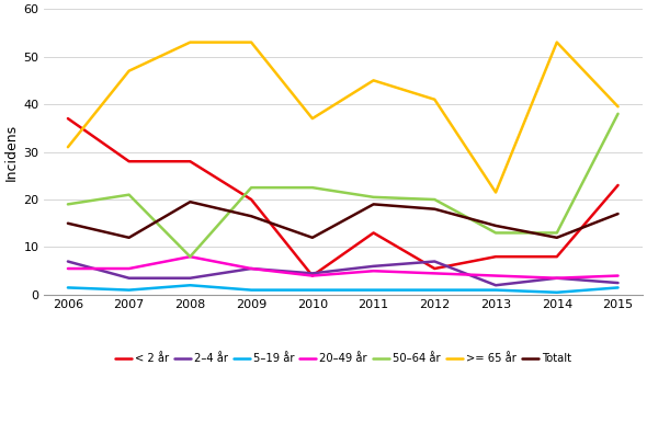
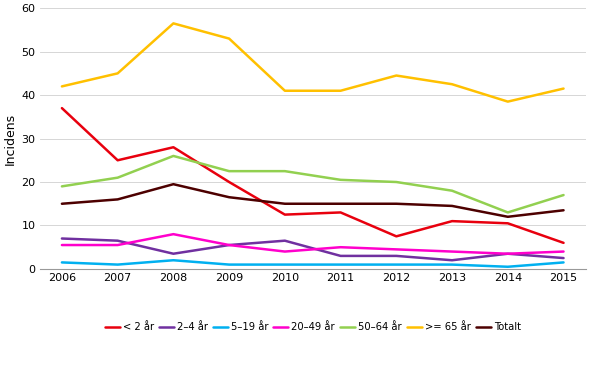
>= 65 år/2006: 31.0 -> 42.0
< 2 år/2007: 28.0 -> 25.0
2–4 år/2007: 3.5 -> 6.5
>= 65 år/2007: 47.0 -> 45.0
Totalt/2007: 12.0 -> 16.0
50–64 år/2008: 8.0 -> 26.0
>= 65 år/2008: 53.0 -> 56.5
< 2 år/2010: 4.0 -> 12.5
2–4 år/2010: 4.5 -> 6.5
>= 65 år/2010: 37.0 -> 41.0
Totalt/2010: 12.0 -> 15.0
2–4 år/2011: 6.0 -> 3.0
>= 65 år/2011: 45.0 -> 41.0
Totalt/2011: 19.0 -> 15.0
< 2 år/2012: 5.5 -> 7.5
2–4 år/2012: 7.0 -> 3.0
>= 65 år/2012: 41.0 -> 44.5
Totalt/2012: 18.0 -> 15.0
< 2 år/2013: 8.0 -> 11.0
50–64 år/2013: 13.0 -> 18.0
>= 65 år/2013: 21.5 -> 42.5
< 2 år/2014: 8.0 -> 10.5
>= 65 år/2014: 53.0 -> 38.5
< 2 år/2015: 23.0 -> 6.0
50–64 år/2015: 38.0 -> 17.0
>= 65 år/2015: 39.5 -> 41.5
Totalt/2015: 17.0 -> 13.5
